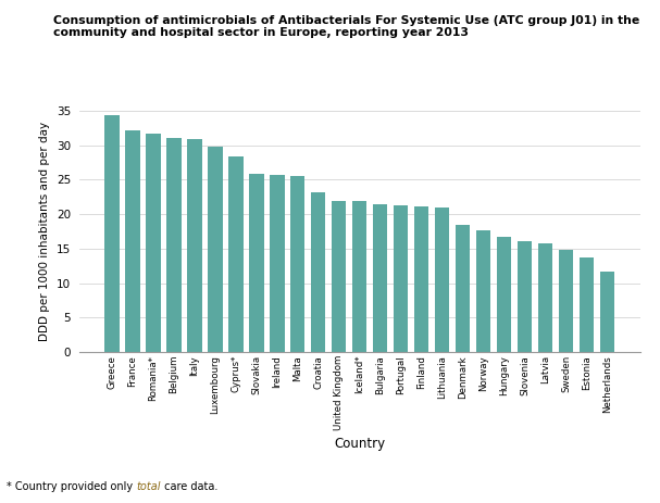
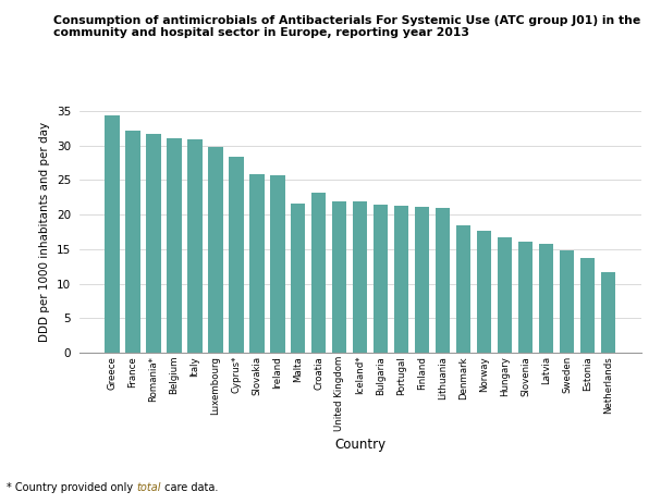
Malta: 25.6 -> 21.6
